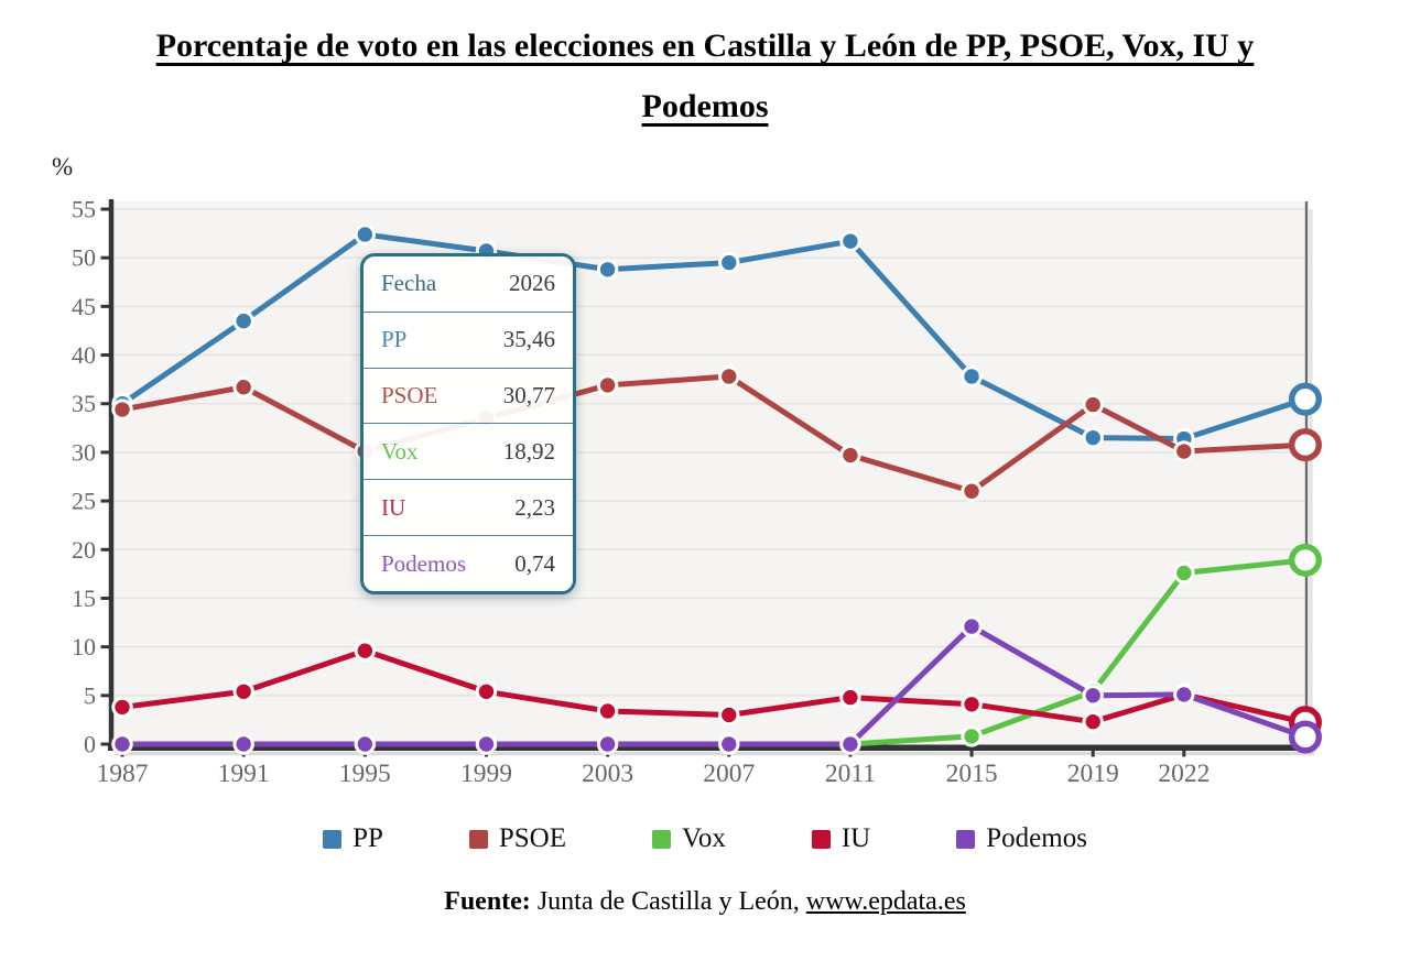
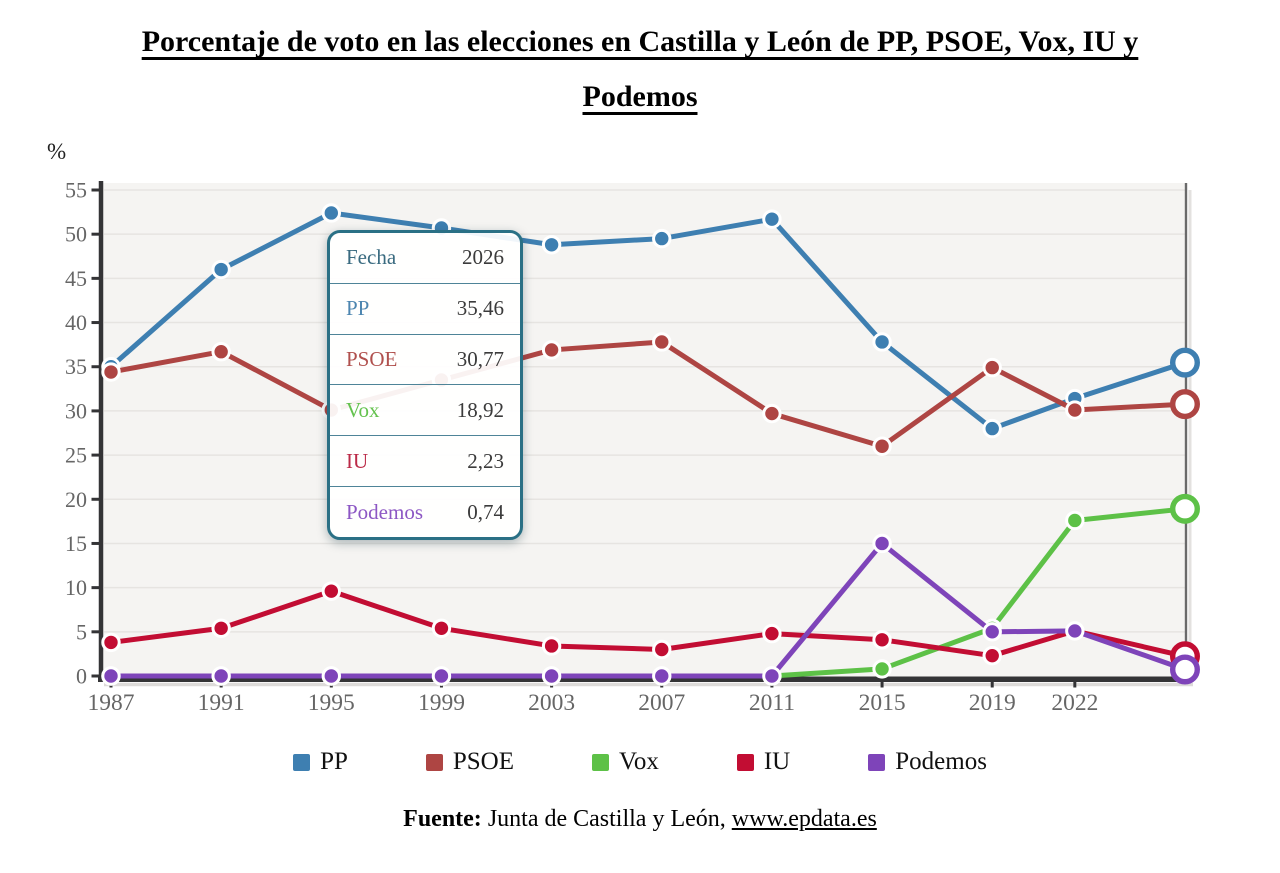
PP/1991: 44 -> 46
Podemos/2015: 12 -> 15
PP/2019: 32 -> 28
